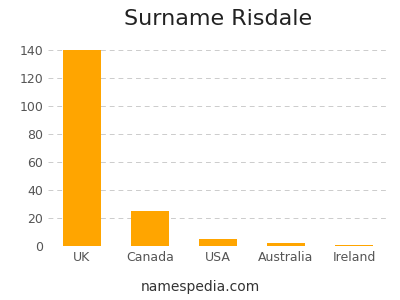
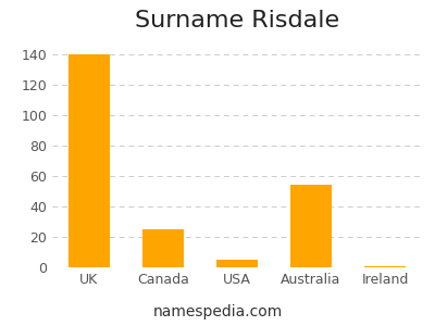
Australia: 2 -> 54
